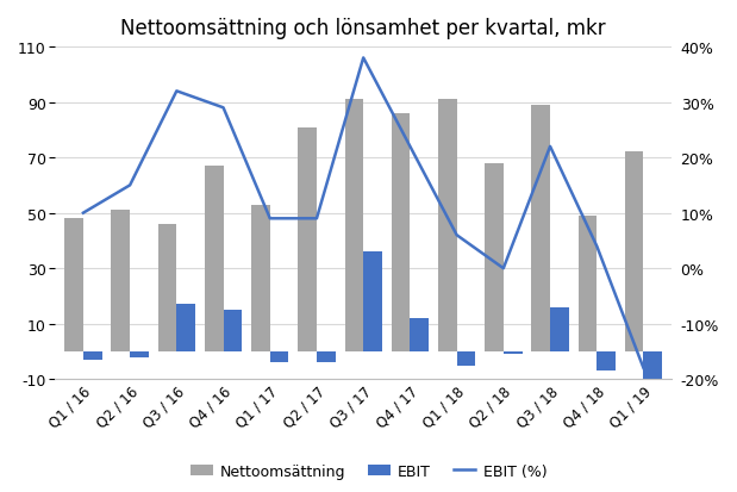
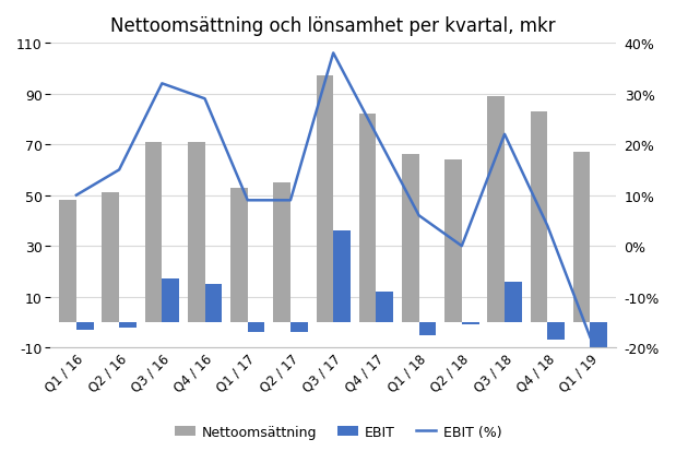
Nettoomsättning/Q3 / 16: 46 -> 71
Nettoomsättning/Q4 / 16: 67 -> 71
Nettoomsättning/Q2 / 17: 81 -> 55
Nettoomsättning/Q3 / 17: 91 -> 97
Nettoomsättning/Q4 / 17: 86 -> 82
Nettoomsättning/Q1 / 18: 91 -> 66
Nettoomsättning/Q2 / 18: 68 -> 64
Nettoomsättning/Q4 / 18: 49 -> 83
Nettoomsättning/Q1 / 19: 72 -> 67
